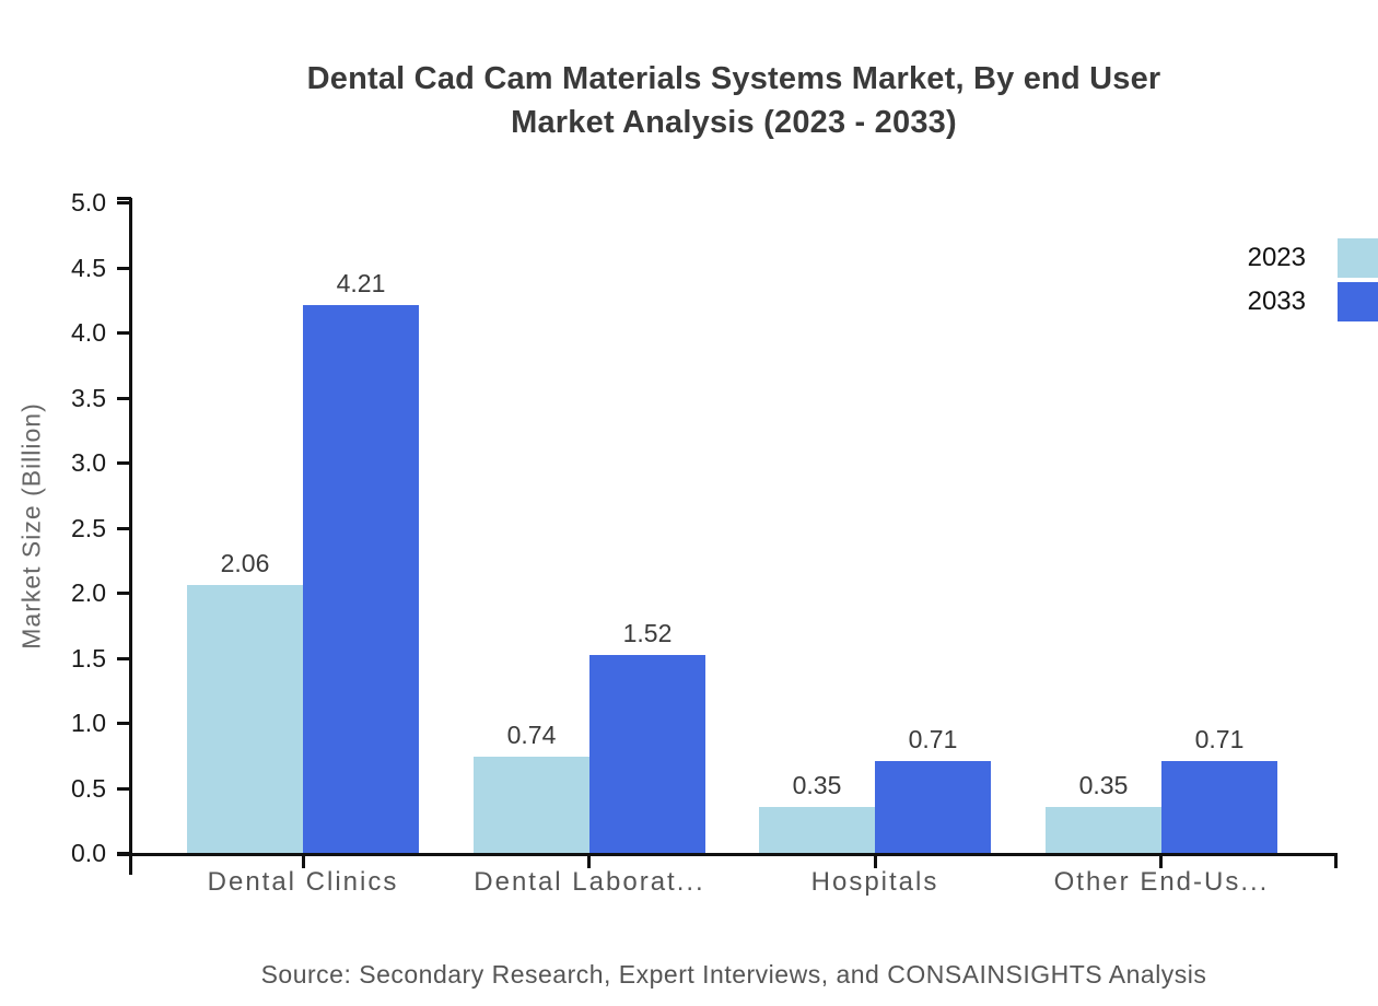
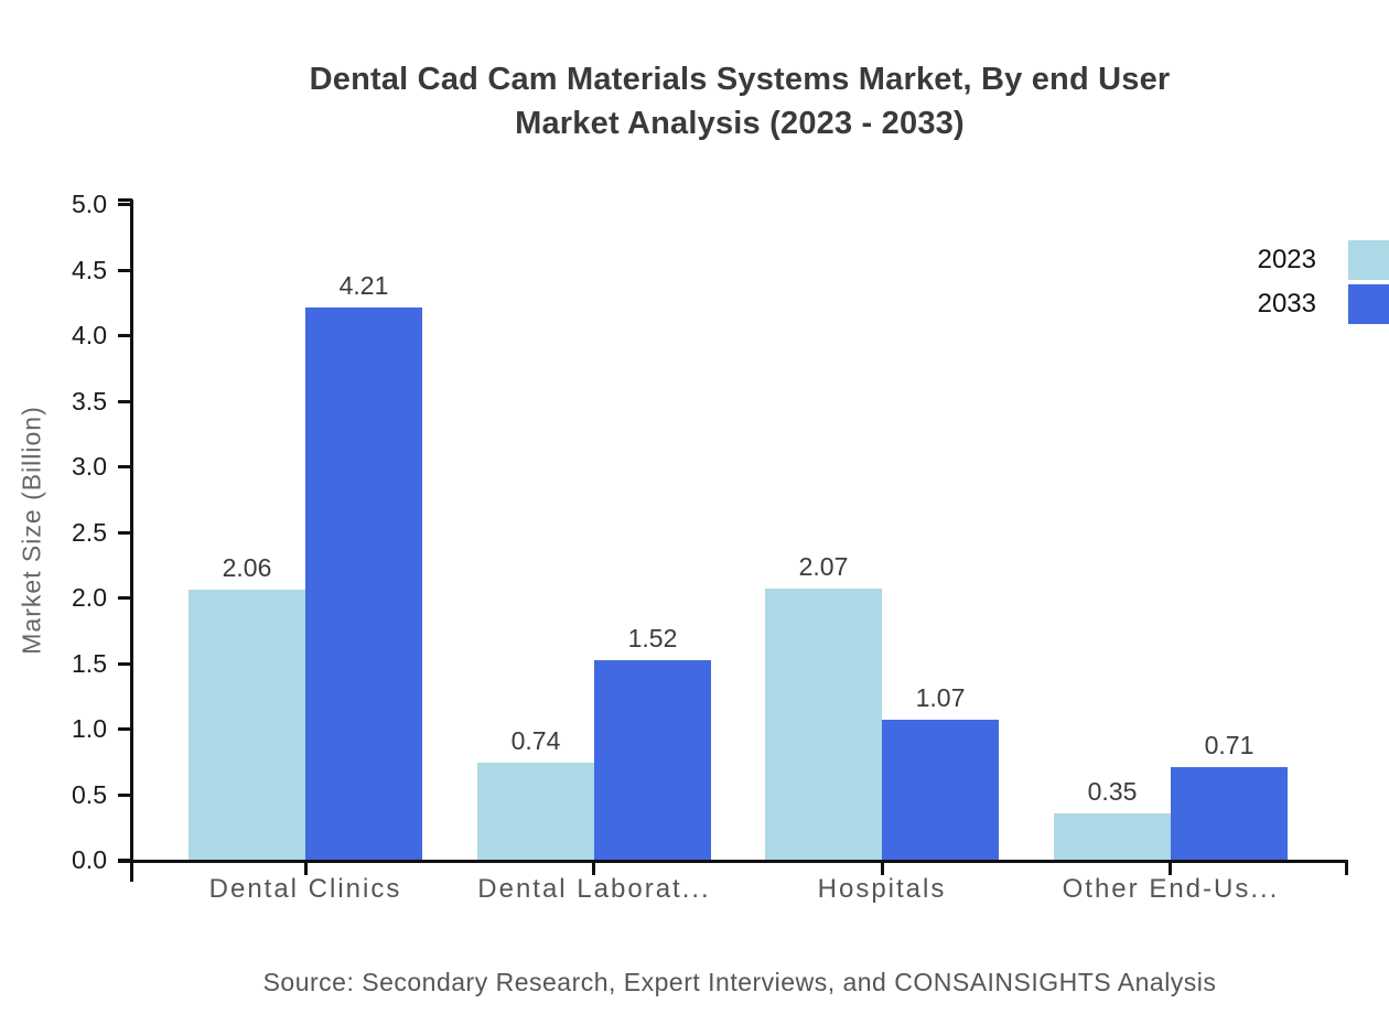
2023/Hospitals: 0.35 -> 2.07
2033/Hospitals: 0.71 -> 1.07
